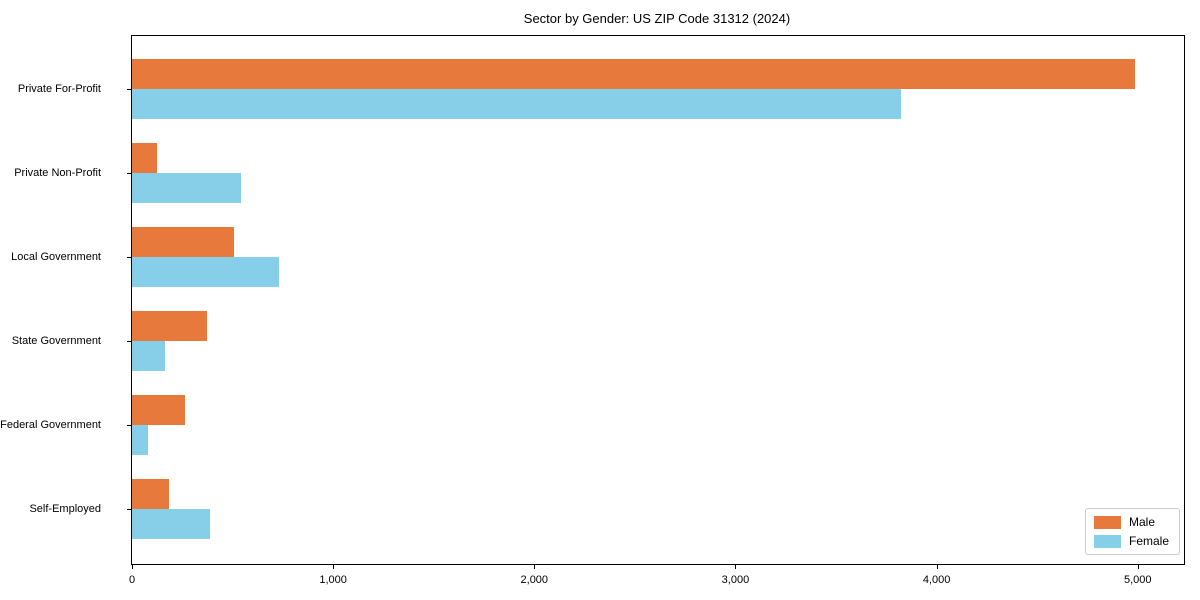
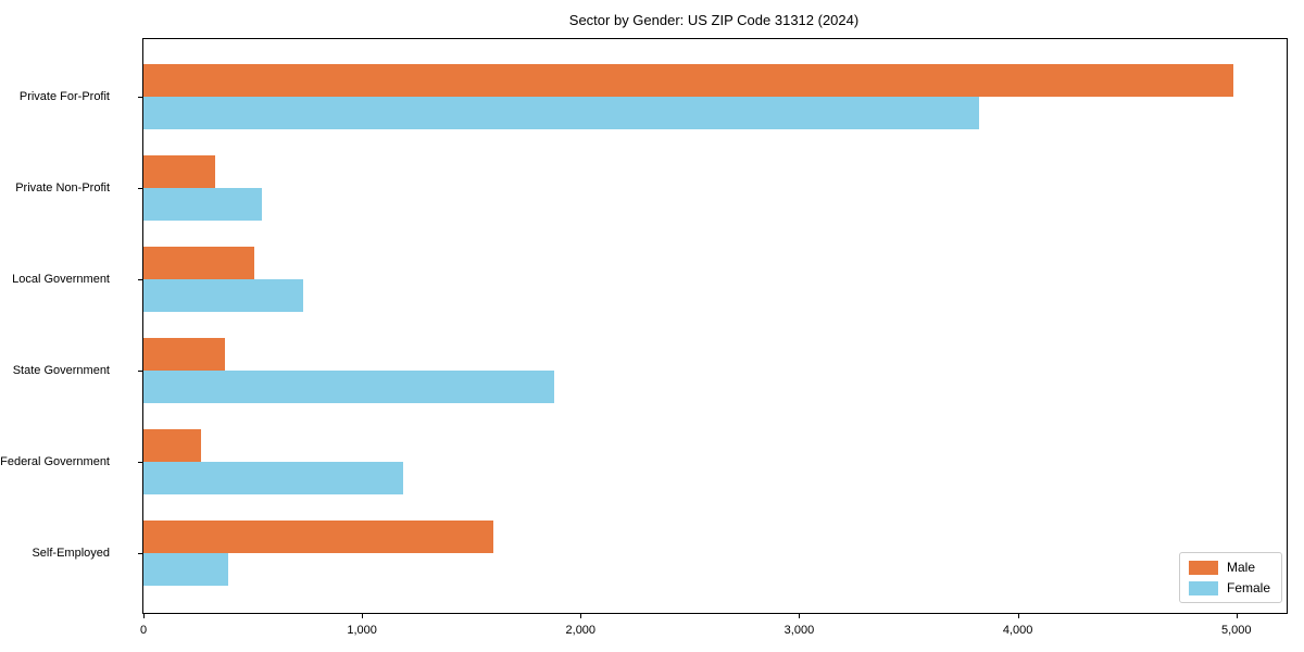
Male/Private Non-Profit: 120 -> 330
Female/State Government: 160 -> 1880
Female/Federal Government: 80 -> 1190
Male/Self-Employed: 180 -> 1600
